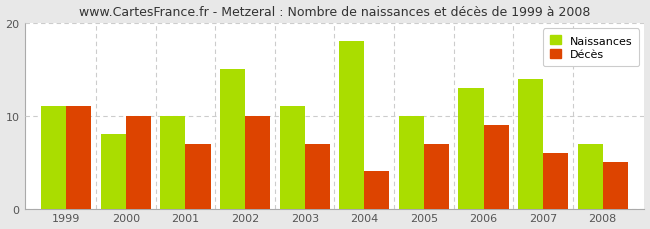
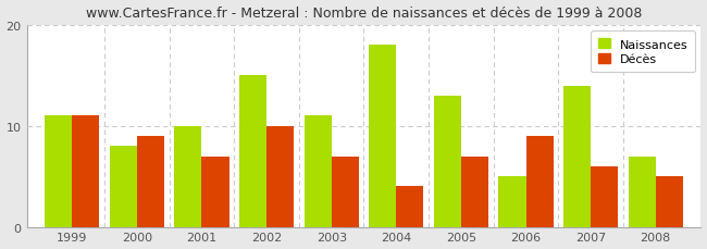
Décès/2000: 10 -> 9
Naissances/2005: 10 -> 13
Naissances/2006: 13 -> 5
